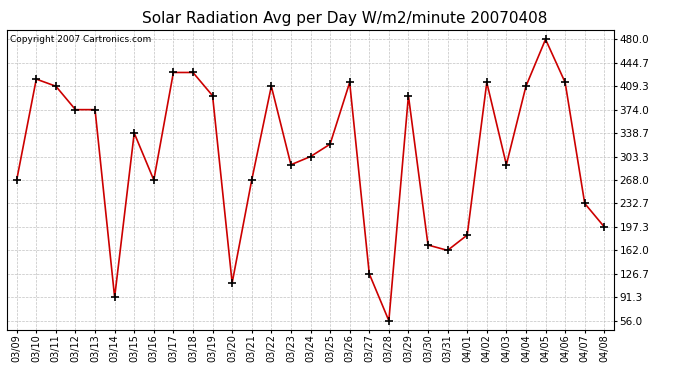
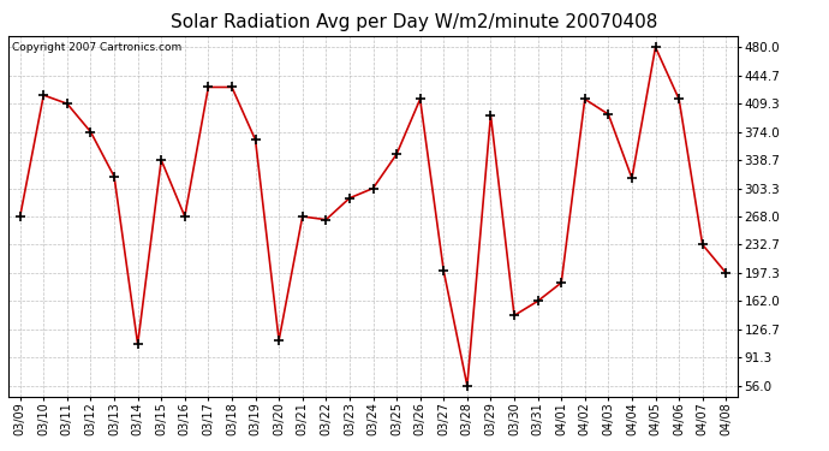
03/13: 374 -> 318
03/14: 91 -> 108
03/19: 395 -> 364
03/22: 409 -> 264
03/25: 322 -> 346
03/27: 127 -> 200
03/30: 170 -> 144
04/03: 291 -> 396
04/04: 409 -> 316
